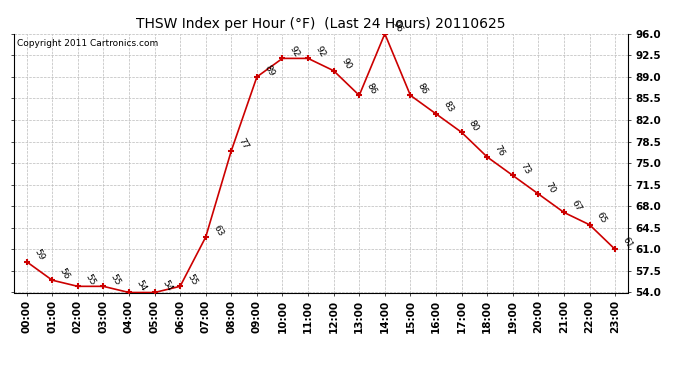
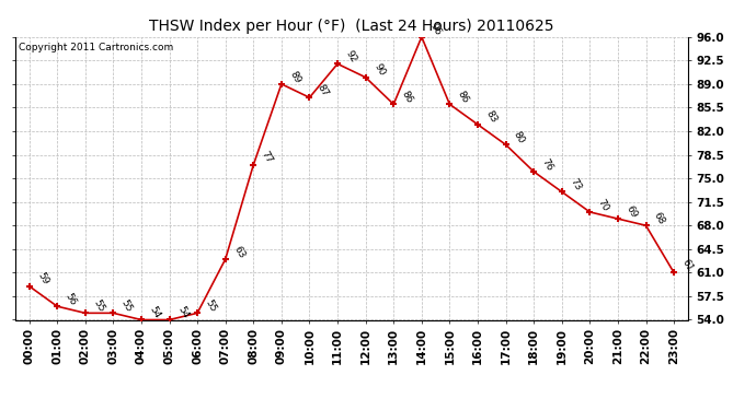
10:00: 92 -> 87
21:00: 67 -> 69
22:00: 65 -> 68
